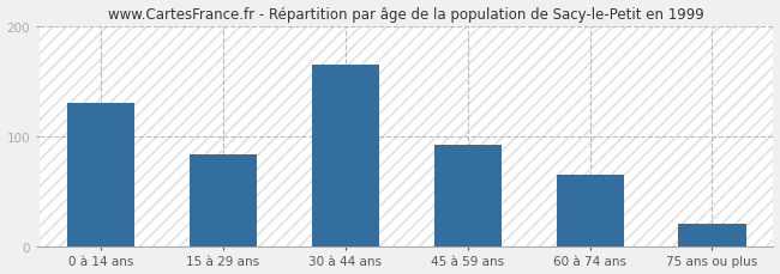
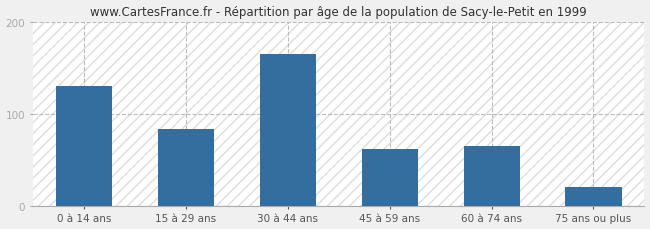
45 à 59 ans: 92 -> 62
